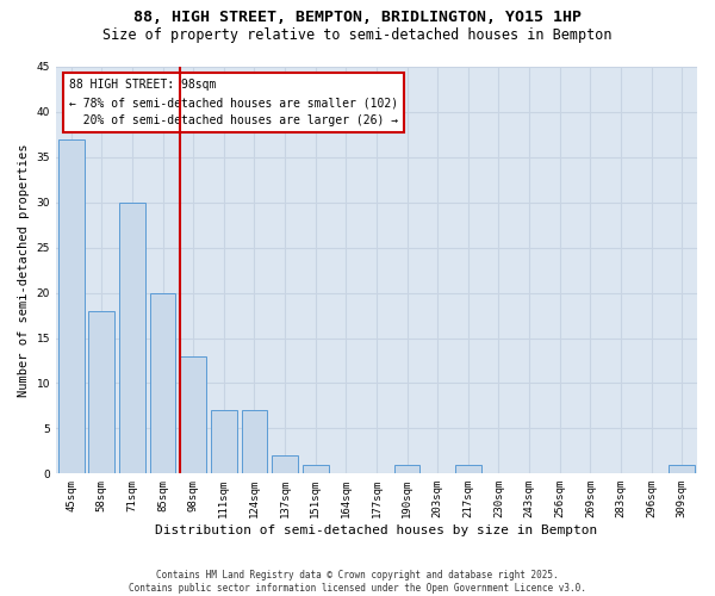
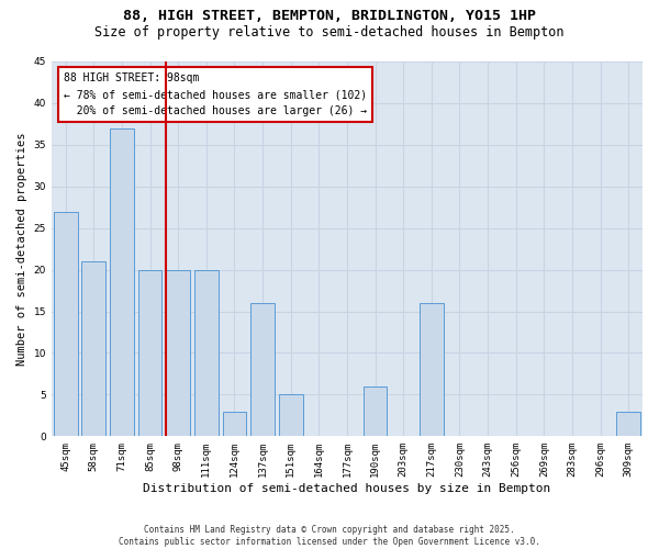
45sqm: 37 -> 27
58sqm: 18 -> 21
71sqm: 30 -> 37
98sqm: 13 -> 20
111sqm: 7 -> 20
124sqm: 7 -> 3
137sqm: 2 -> 16
151sqm: 1 -> 5
190sqm: 1 -> 6
217sqm: 1 -> 16
309sqm: 1 -> 3
